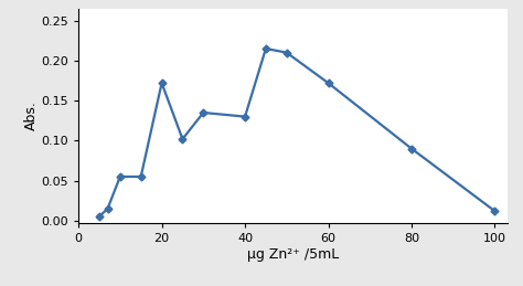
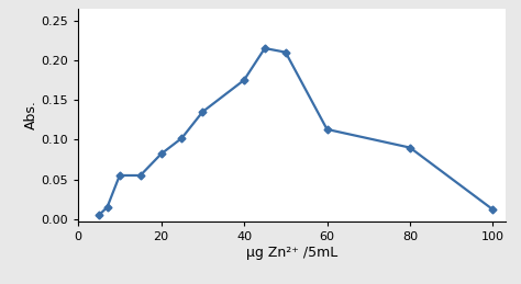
20: 0.172 -> 0.082
40: 0.130 -> 0.175
60: 0.172 -> 0.113
